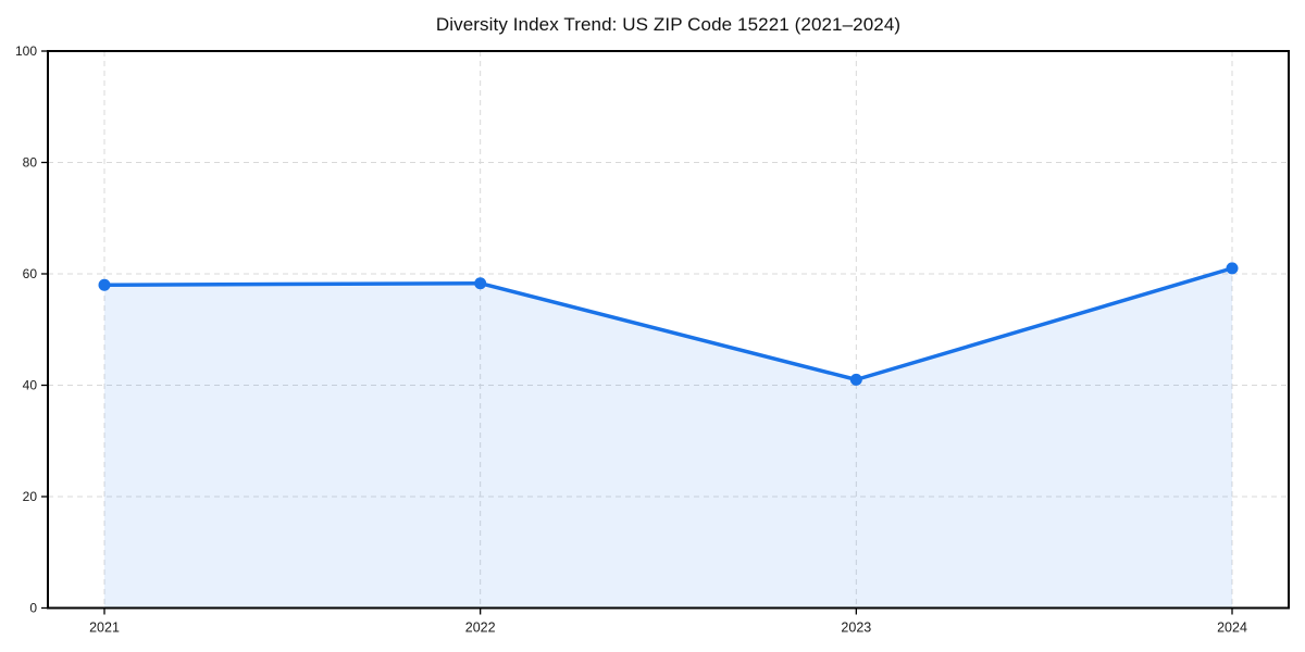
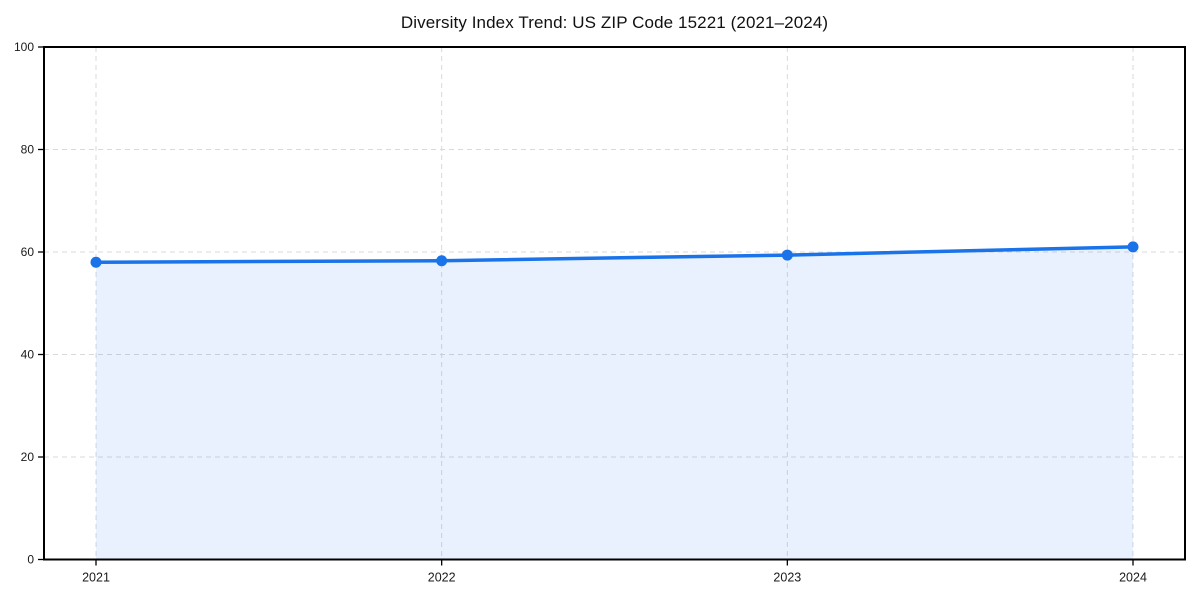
2023: 41 -> 59
